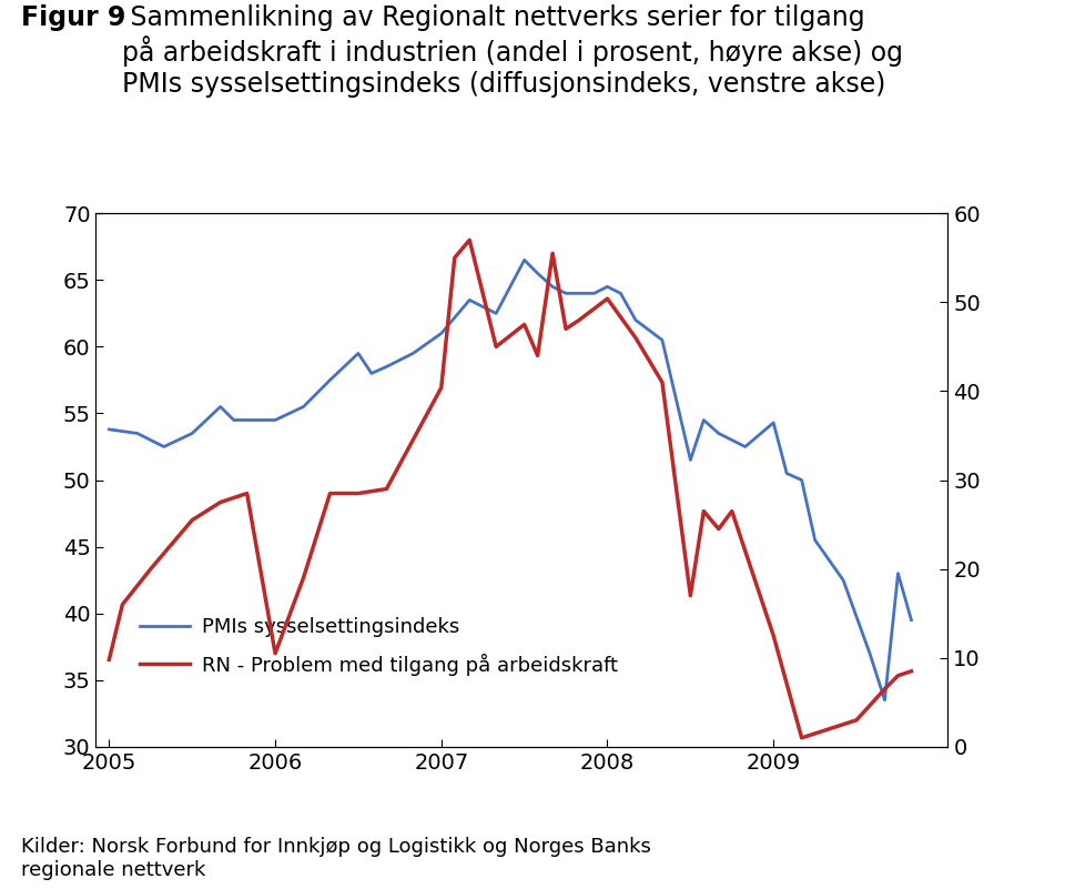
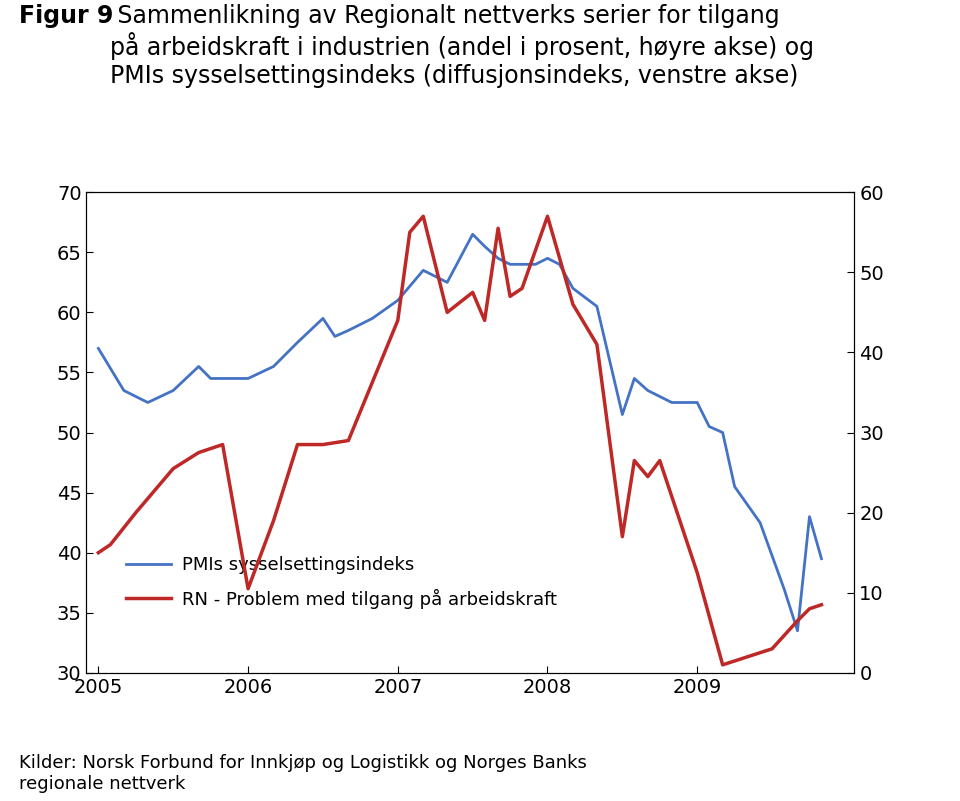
PMIs sysselsettingsindeks/2005: 53.8 -> 57.0
RN - Problem med tilgang på arbeidskraft/2005: 9.8 -> 15.0
RN - Problem med tilgang på arbeidskraft/2007: 40.4 -> 44.0
RN - Problem med tilgang på arbeidskraft/2008: 50.4 -> 57.0
PMIs sysselsettingsindeks/2009: 54.3 -> 52.5
